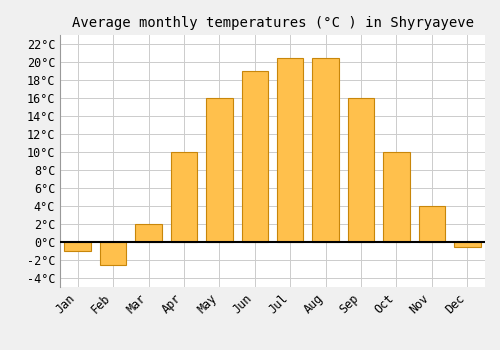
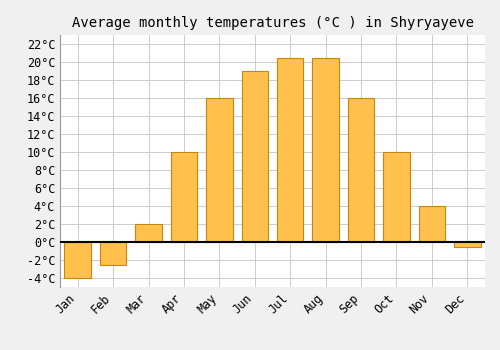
Jan: -1.0°C -> -4.0°C
